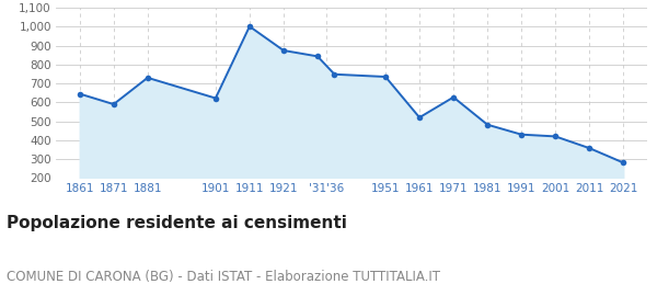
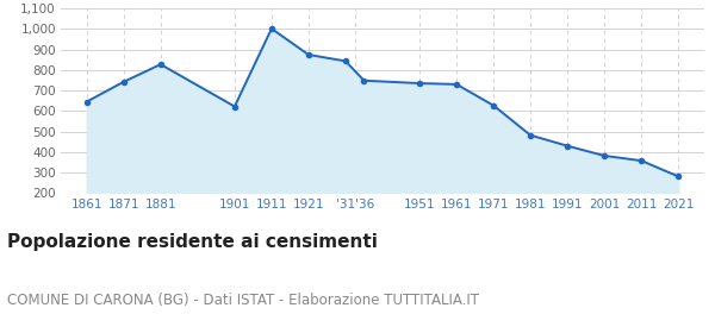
1871: 590 -> 740
1881: 730 -> 830
1961: 520 -> 730
2001: 420 -> 380
